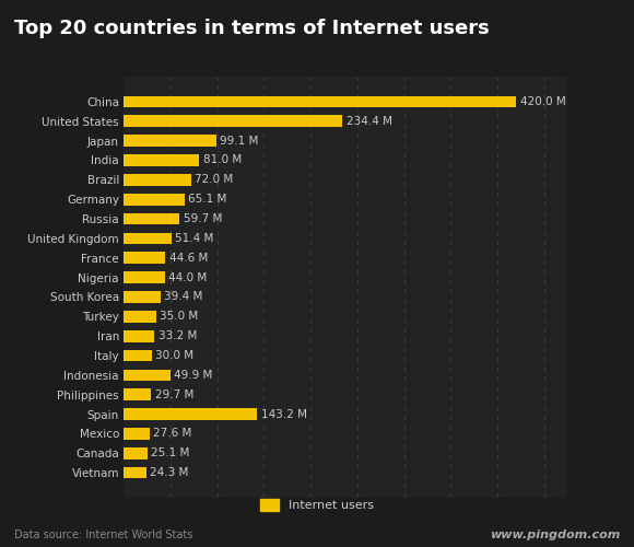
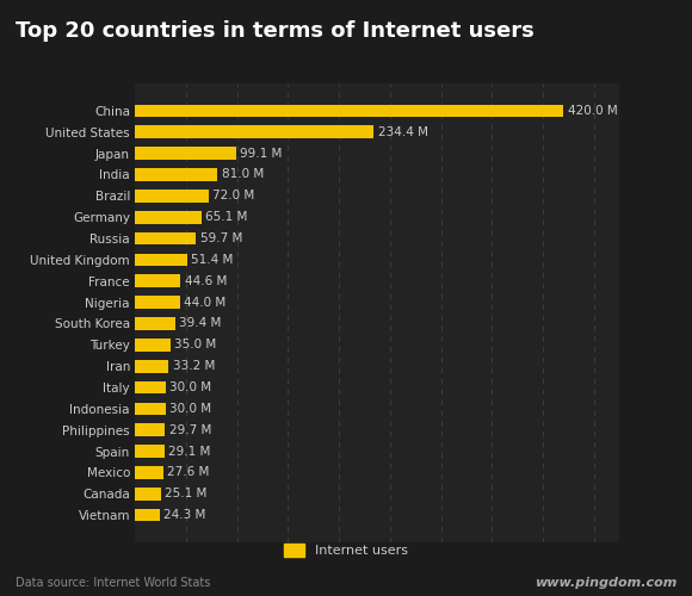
Indonesia: 49.9 -> 30.0
Spain: 143.2 -> 29.1
